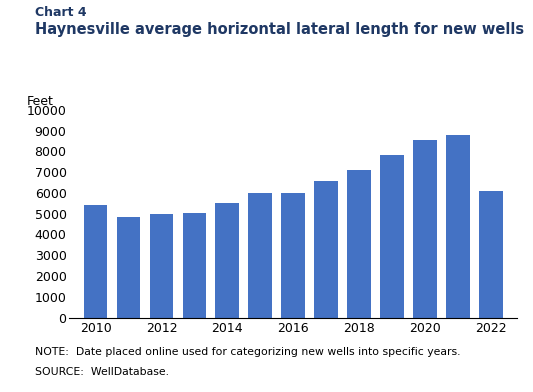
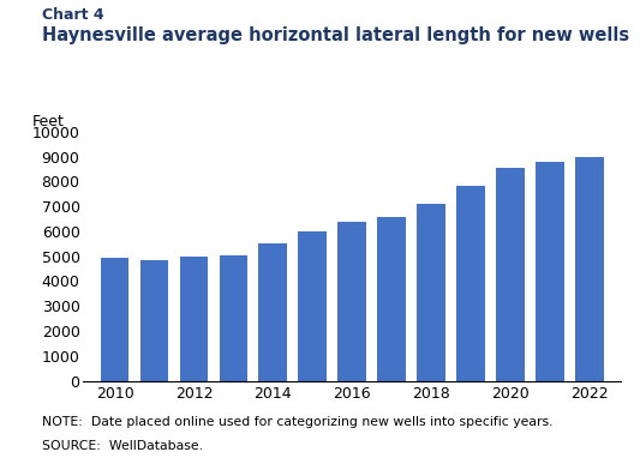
2010: 5400 -> 4950
2016: 6000 -> 6400
2022: 6100 -> 9000
